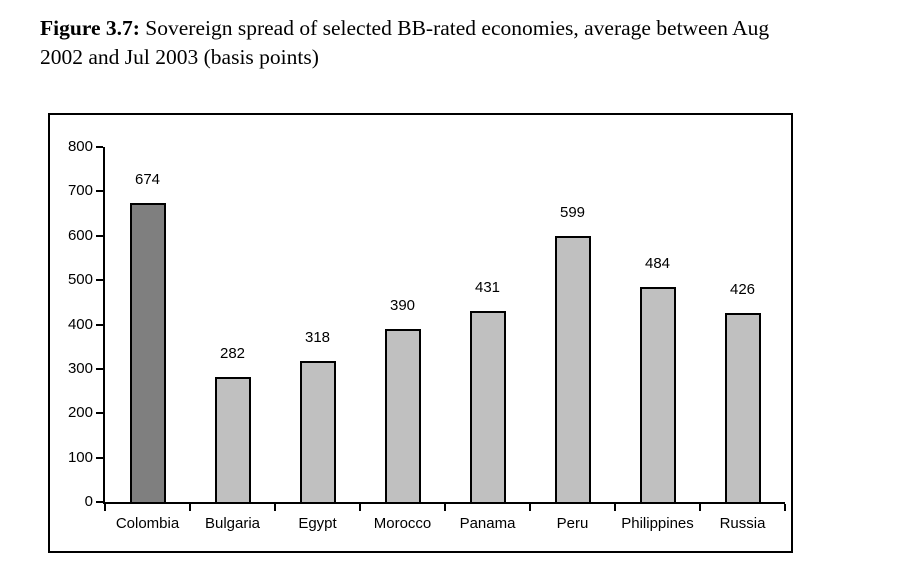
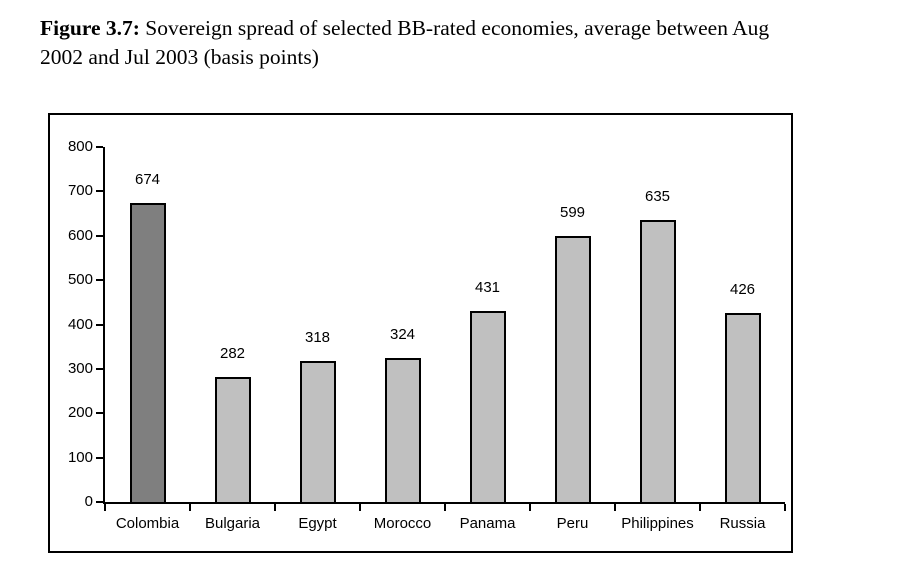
Morocco: 390 -> 324
Philippines: 484 -> 635
